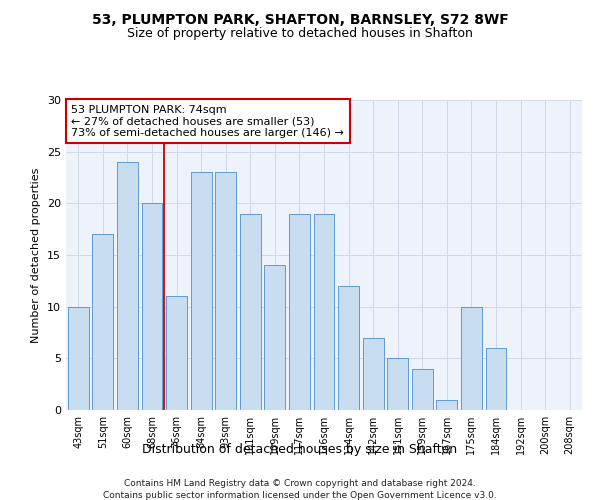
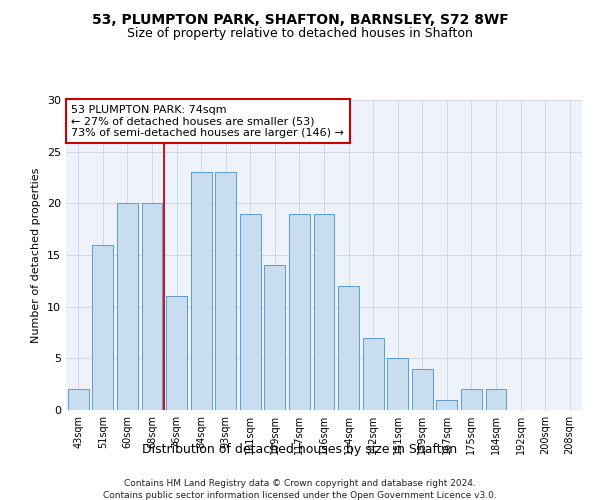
43sqm: 10 -> 2
51sqm: 17 -> 16
60sqm: 24 -> 20
175sqm: 10 -> 2
184sqm: 6 -> 2
